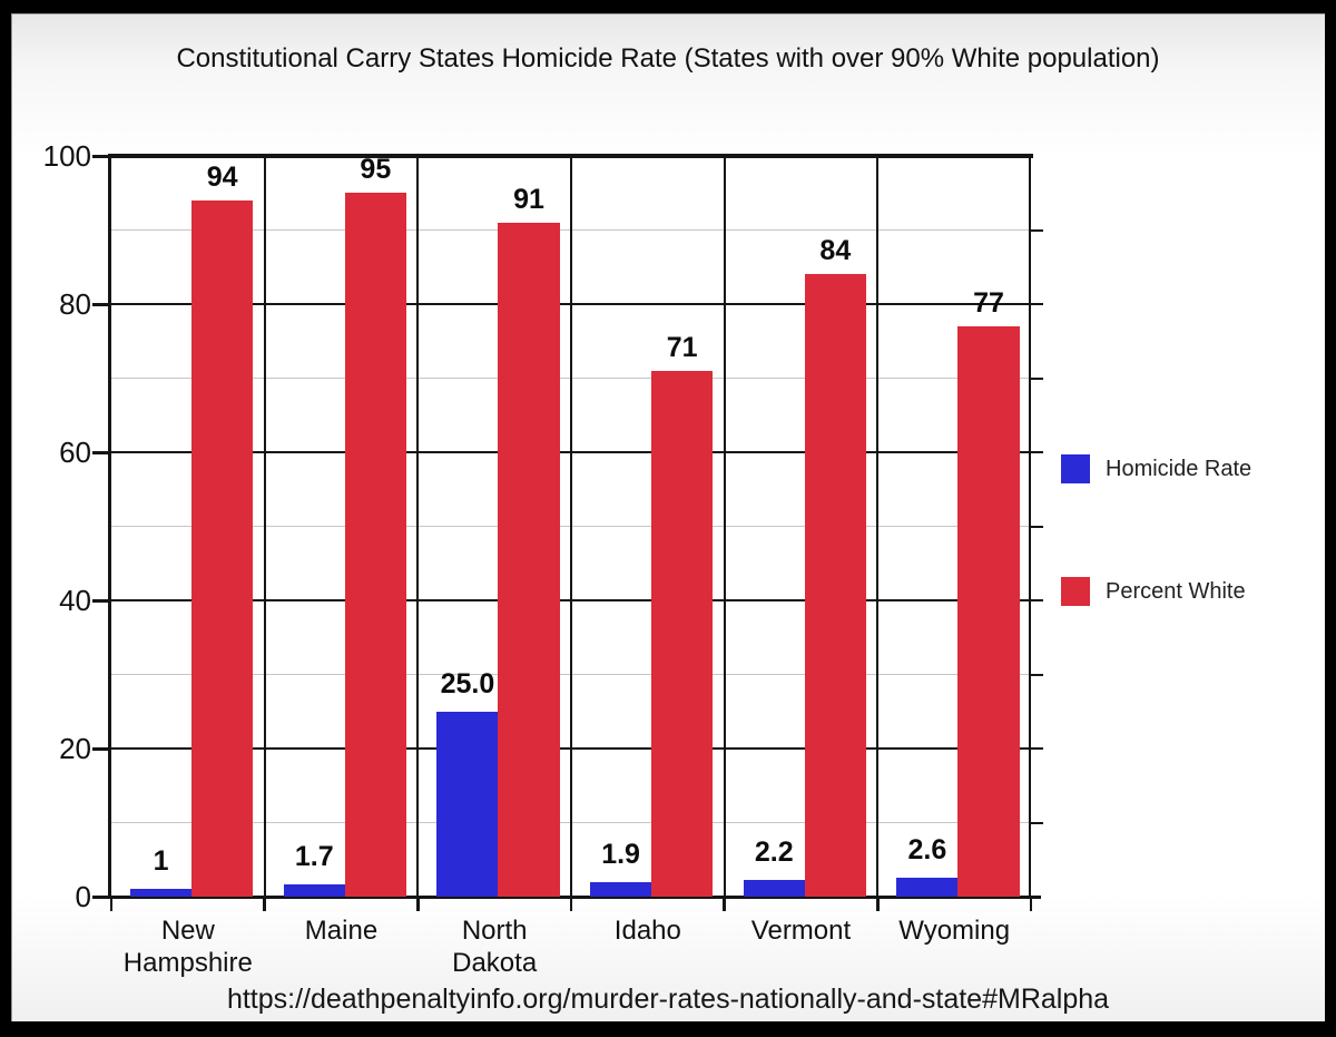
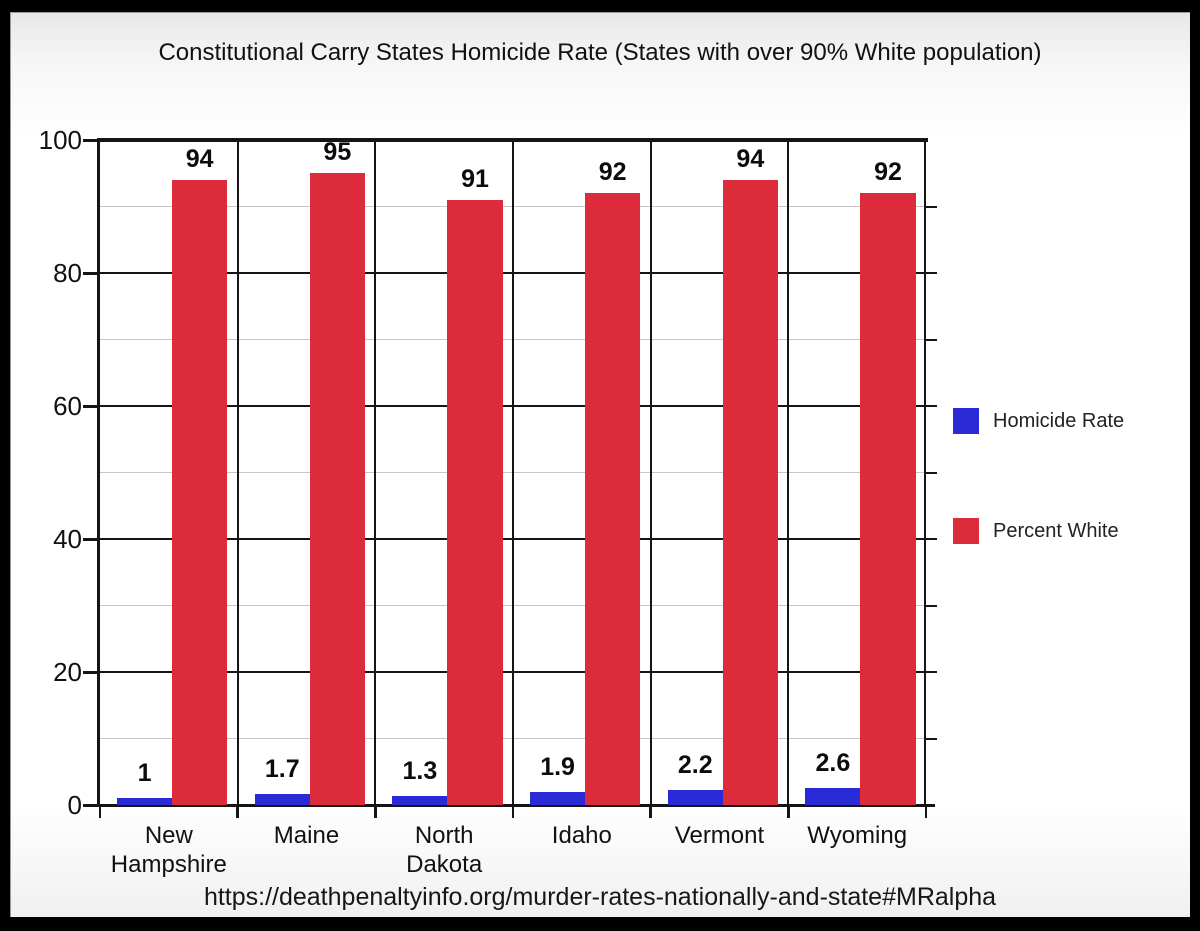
Homicide Rate/North Dakota: 25.0 -> 1.3
Percent White/Idaho: 71 -> 92
Percent White/Vermont: 84 -> 94
Percent White/Wyoming: 77 -> 92
